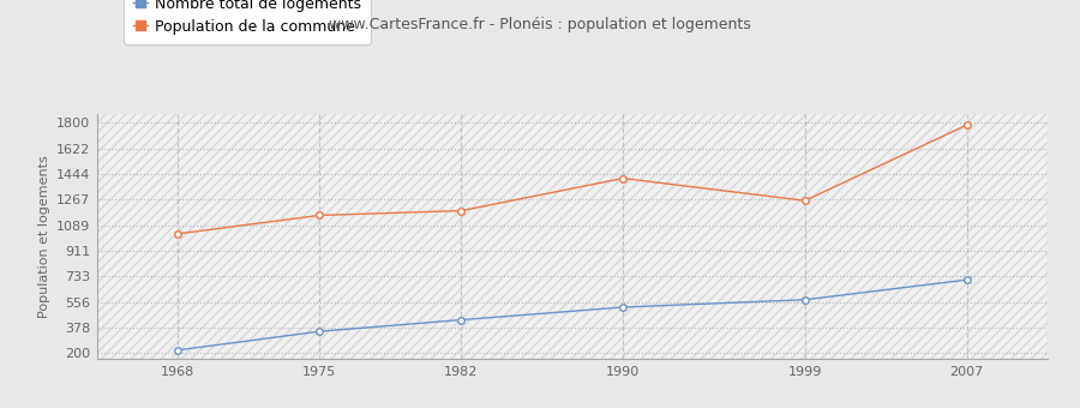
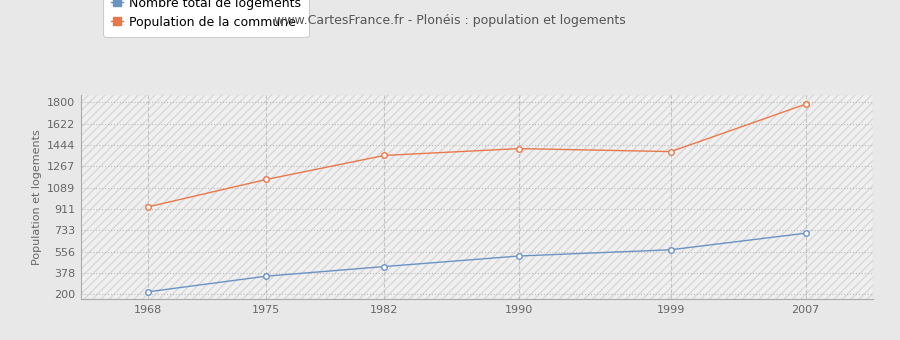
Population de la commune/1968: 1030 -> 930
Population de la commune/1982: 1190 -> 1360
Population de la commune/1999: 1260 -> 1390
